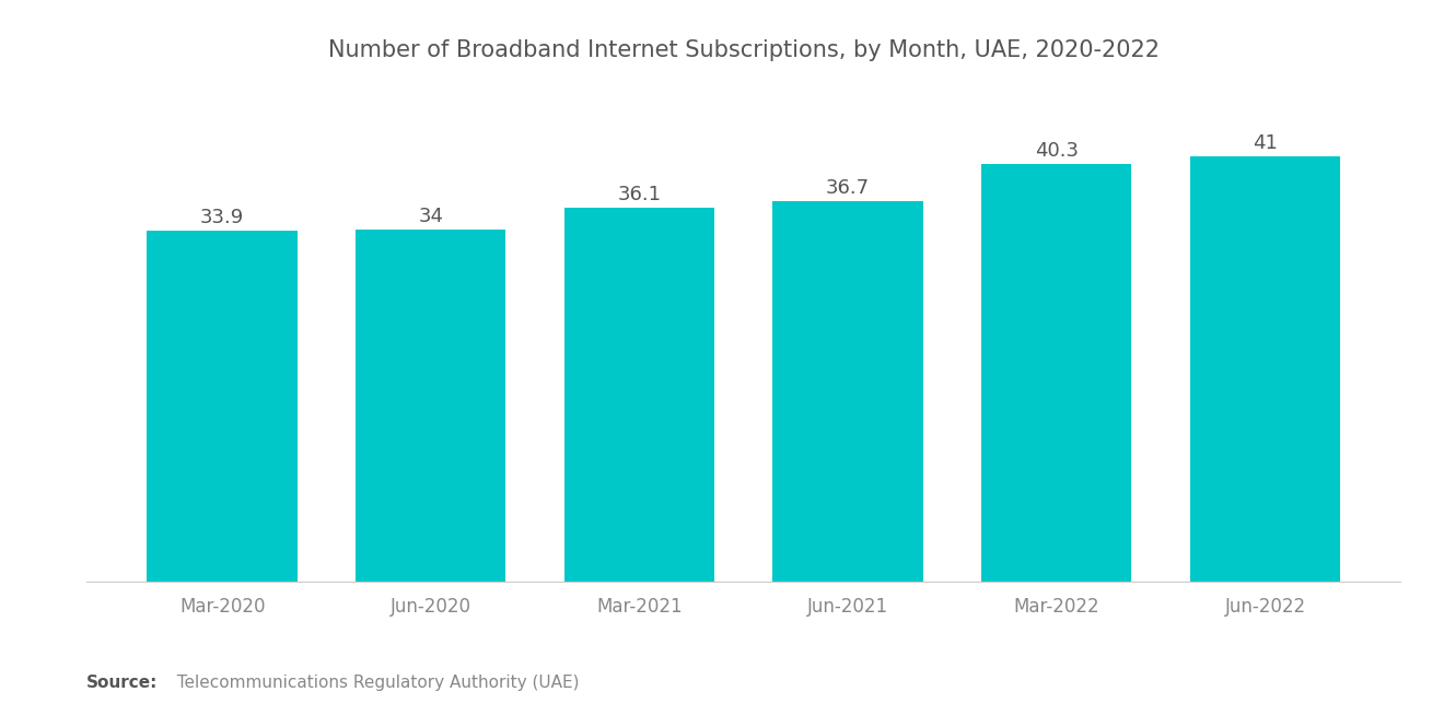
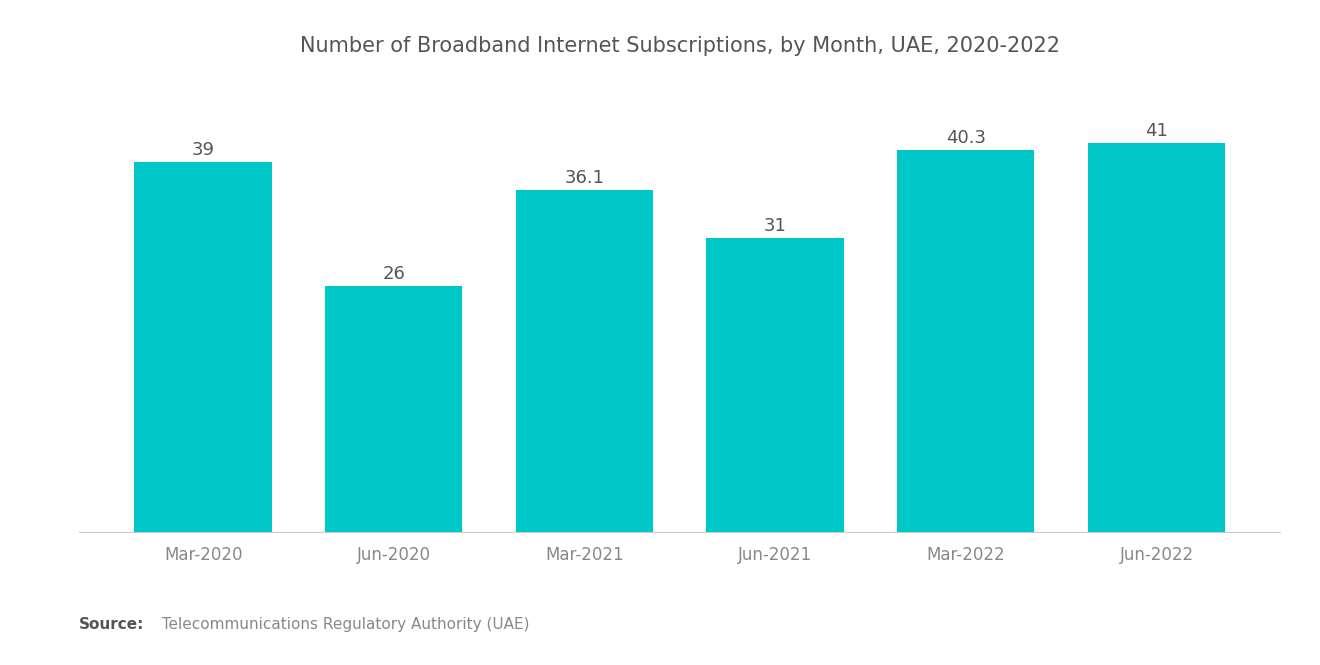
Mar-2020: 33.9 -> 39
Jun-2020: 34 -> 26
Jun-2021: 36.7 -> 31
